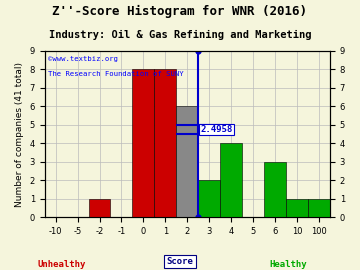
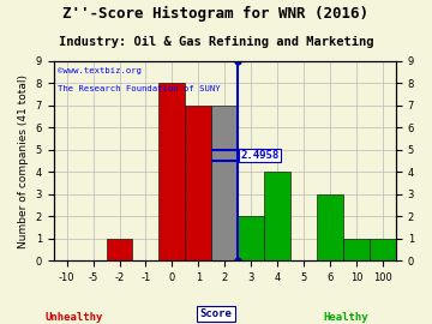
1: 8 -> 7
2: 6 -> 7
